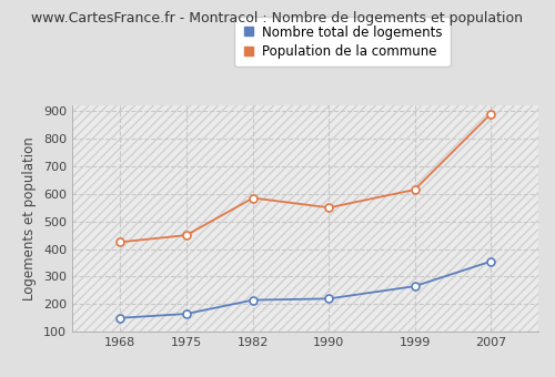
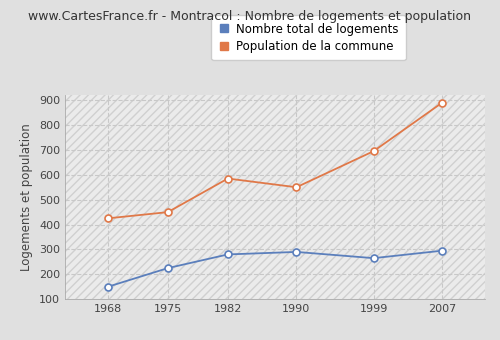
Nombre total de logements/1975: 165 -> 225
Nombre total de logements/1982: 215 -> 280
Nombre total de logements/1990: 220 -> 290
Population de la commune/1999: 615 -> 695
Nombre total de logements/2007: 355 -> 295
